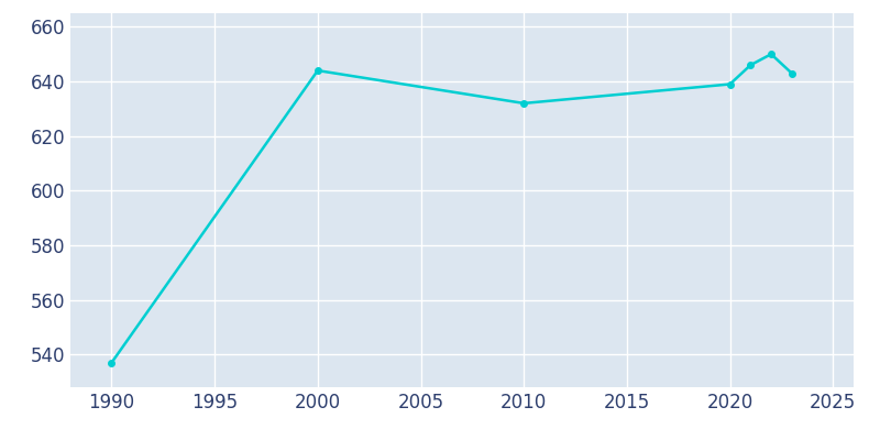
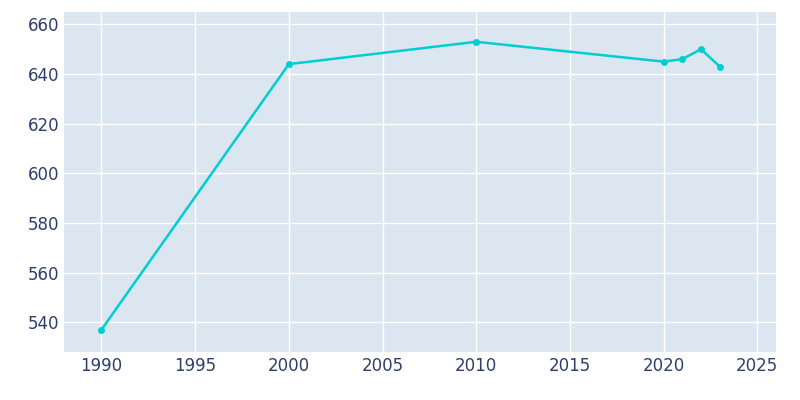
2010: 632 -> 653
2020: 639 -> 645
